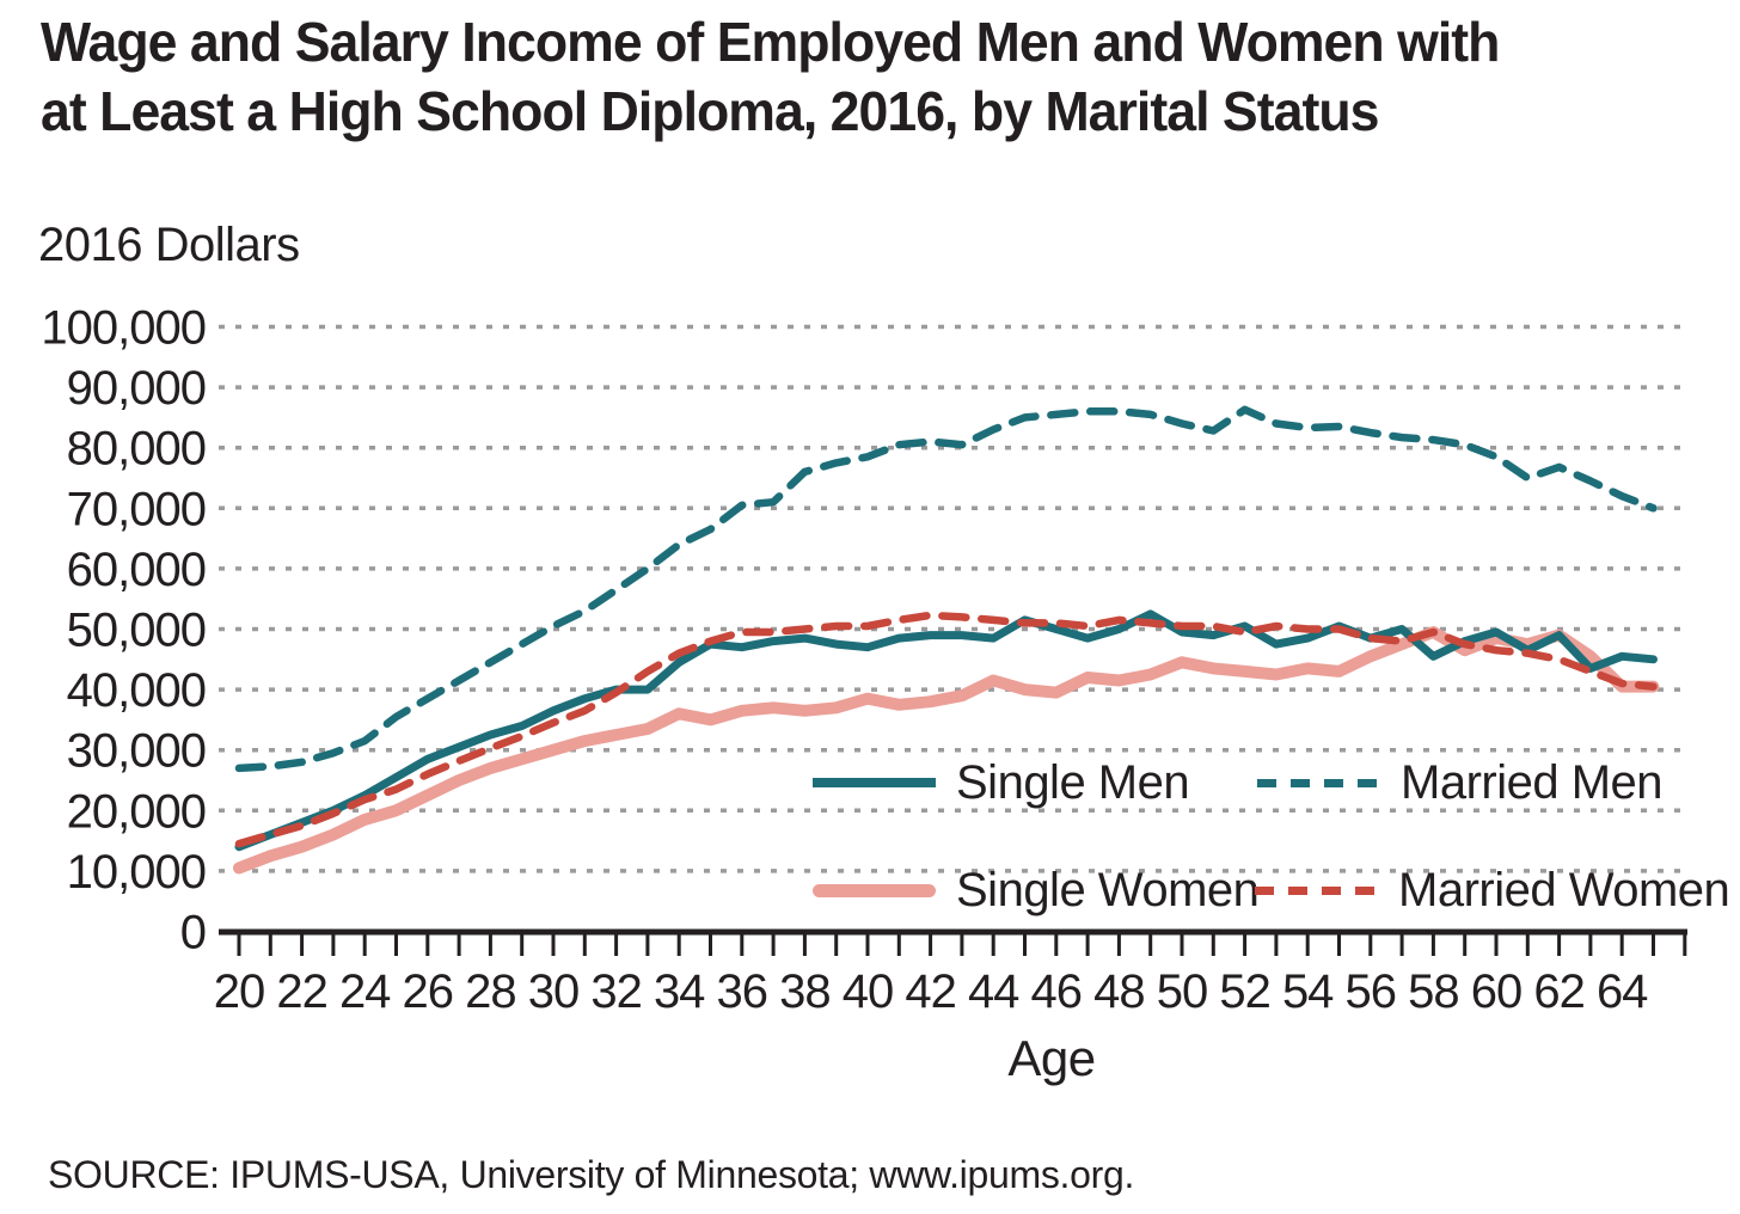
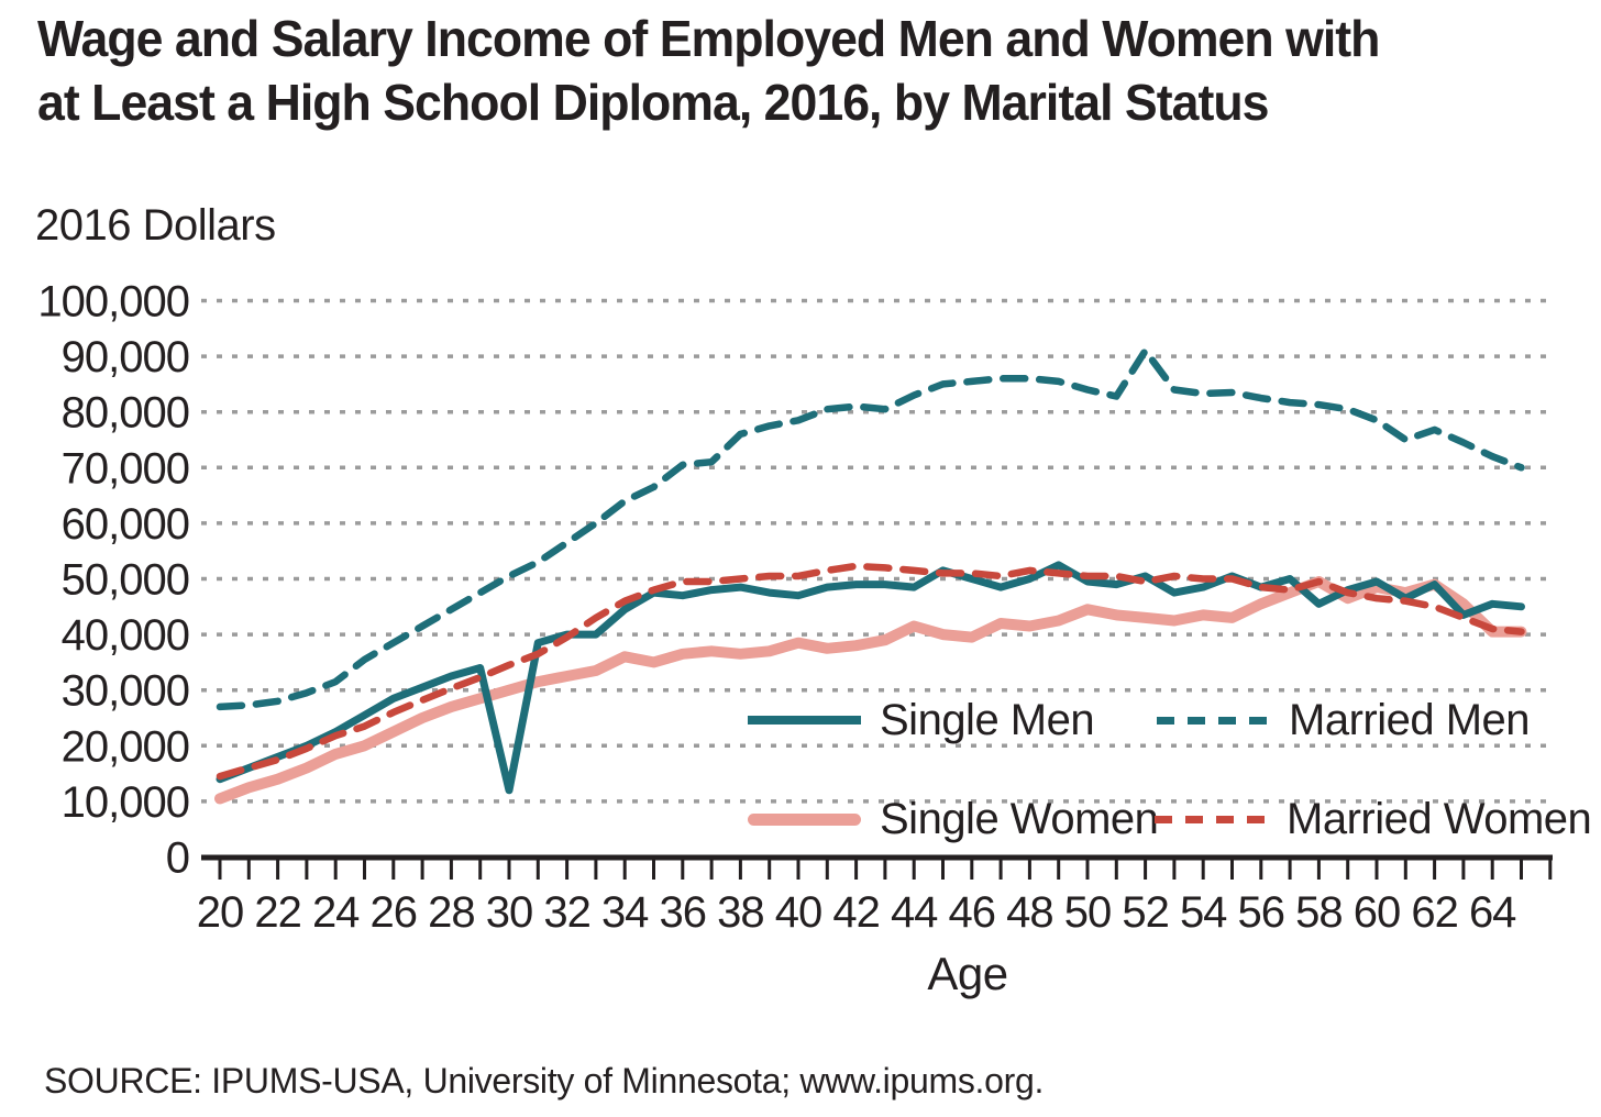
Single Men/30: 36000 -> 12000
Married Men/52: 86000 -> 91000
